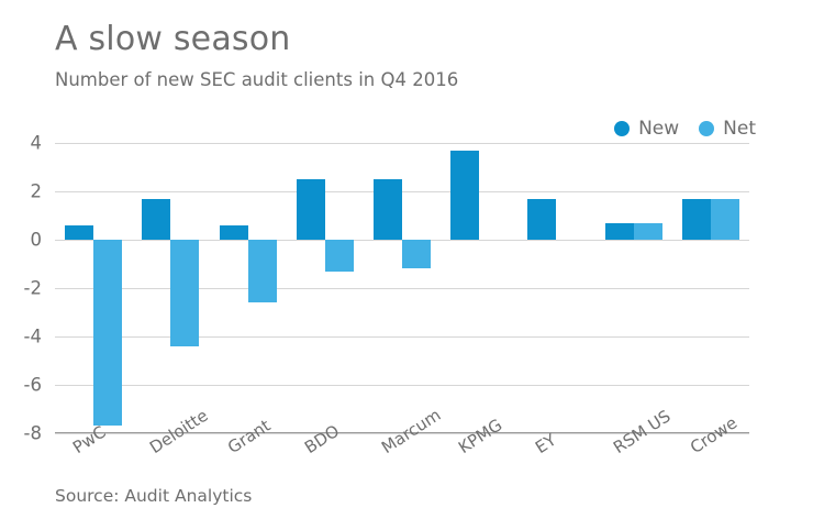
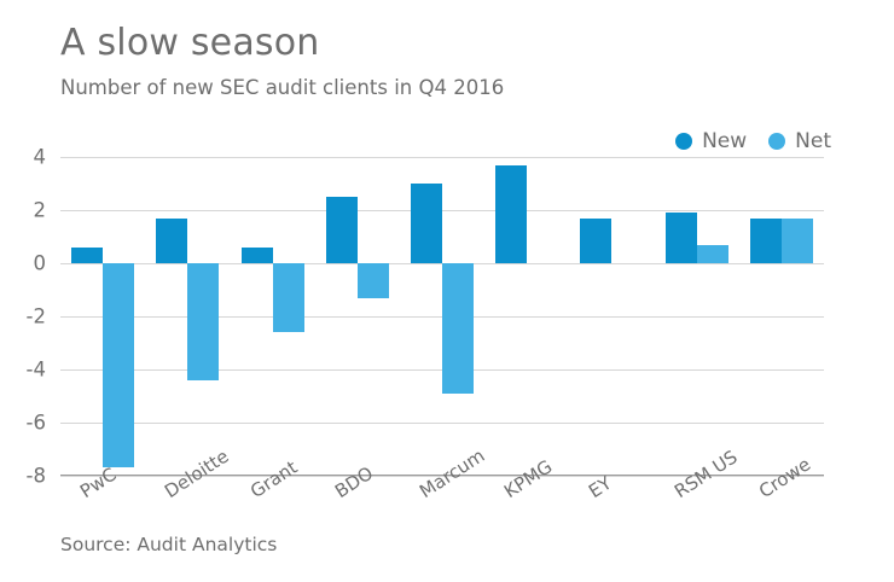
New/Marcum: 2.5 -> 3.0
Net/Marcum: -1.2 -> -4.9
New/RSM US: 0.7 -> 1.9
